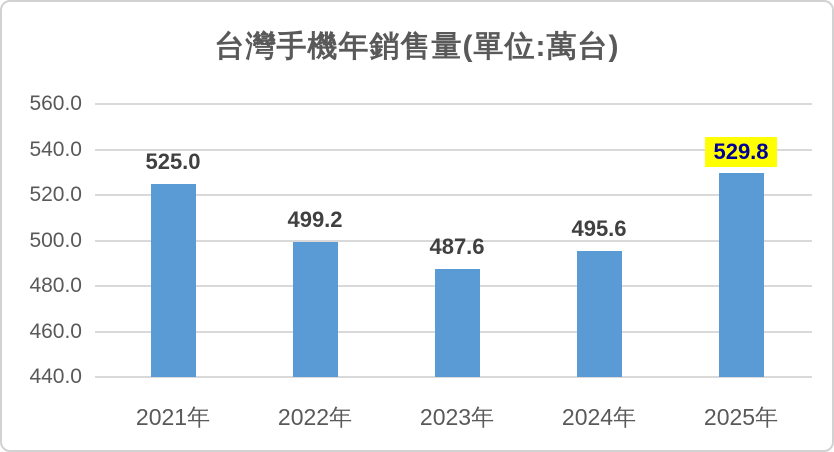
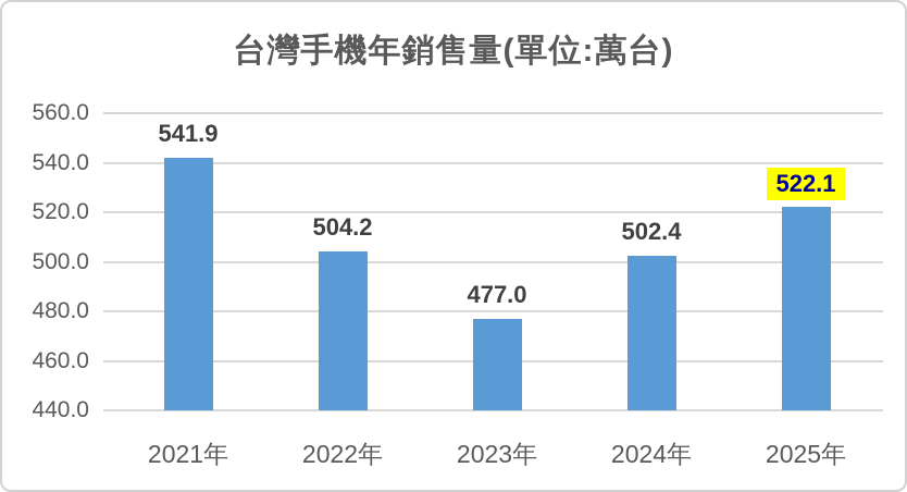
2021年: 525.0 -> 541.9
2022年: 499.2 -> 504.2
2023年: 487.6 -> 477.0
2024年: 495.6 -> 502.4
2025年: 529.8 -> 522.1
